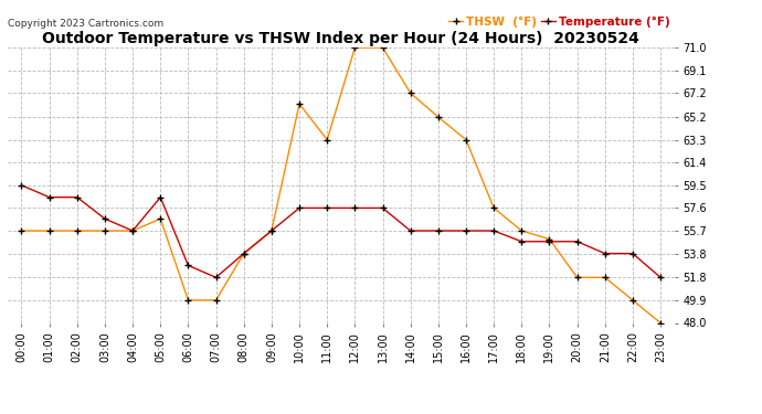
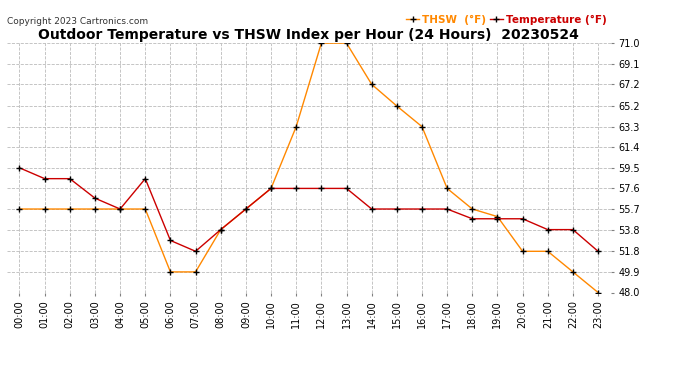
THSW (°F)/05:00: 56.7 -> 55.7
THSW (°F)/10:00: 66.3 -> 57.6
